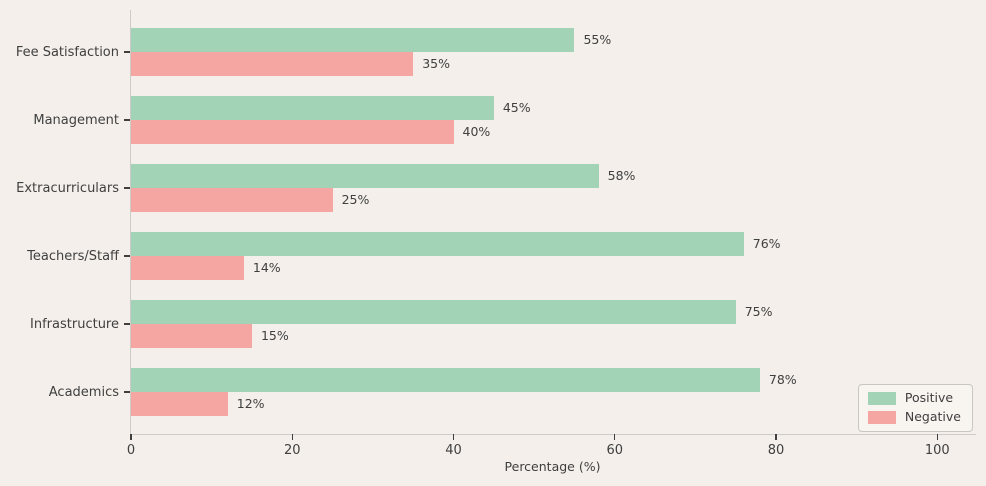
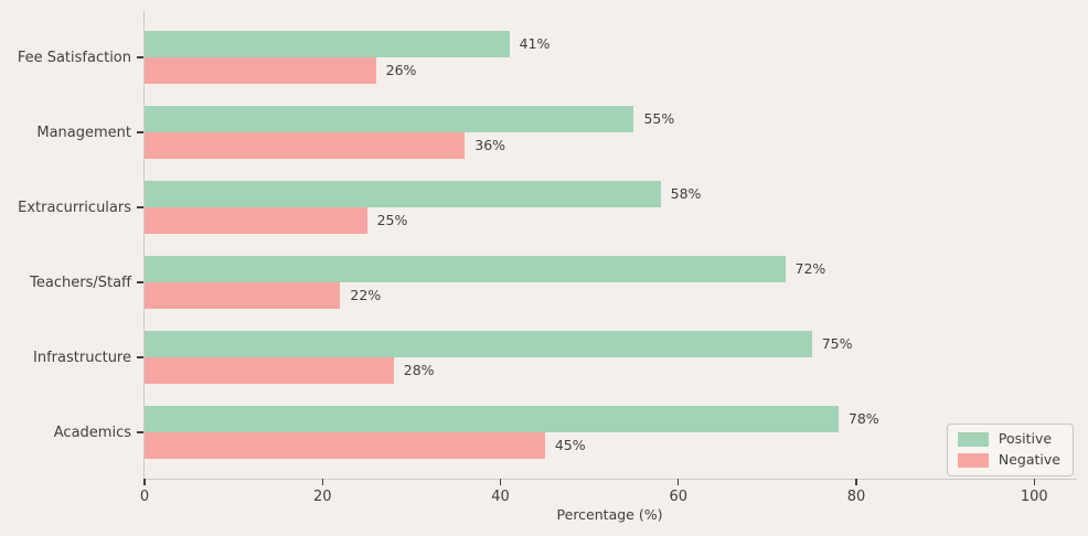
Positive/Fee Satisfaction: 55% -> 41%
Negative/Fee Satisfaction: 35% -> 26%
Positive/Management: 45% -> 55%
Negative/Management: 40% -> 36%
Positive/Teachers/Staff: 76% -> 72%
Negative/Teachers/Staff: 14% -> 22%
Negative/Infrastructure: 15% -> 28%
Negative/Academics: 12% -> 45%
